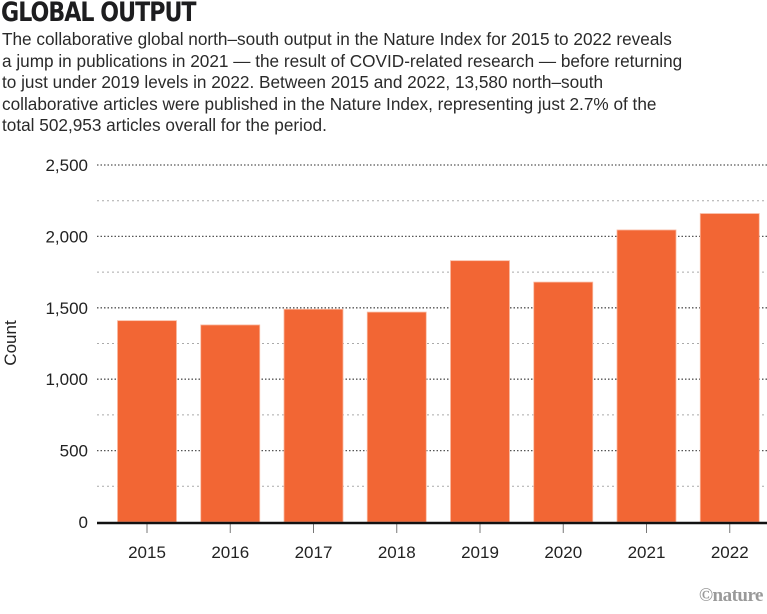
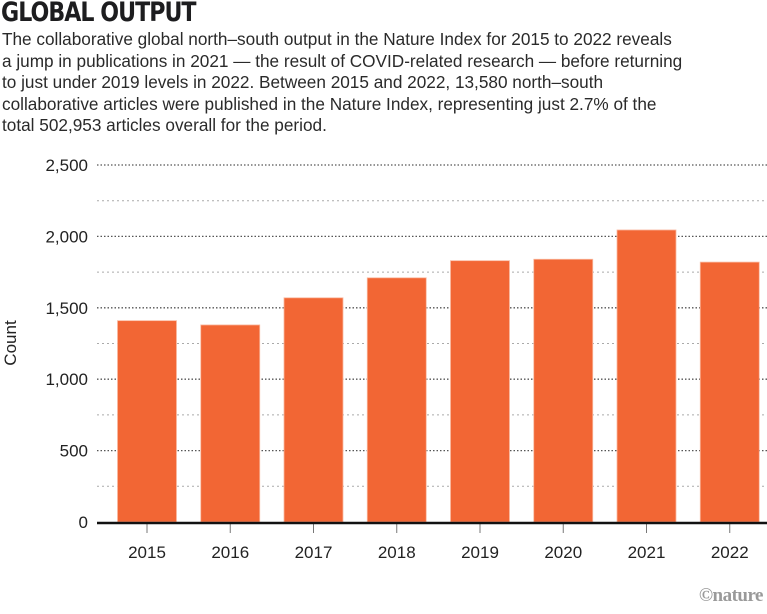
2017: 1490 -> 1570
2018: 1470 -> 1710
2020: 1680 -> 1840
2022: 2160 -> 1820
